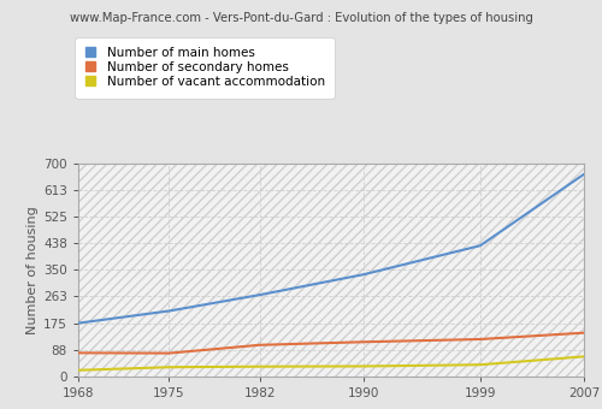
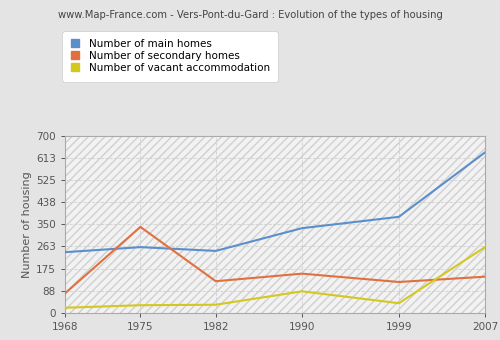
Number of main homes/1968: 175 -> 240
Number of main homes/1975: 215 -> 260
Number of secondary homes/1975: 76 -> 340
Number of main homes/1982: 268 -> 245
Number of secondary homes/1982: 103 -> 125
Number of secondary homes/1990: 113 -> 155
Number of vacant accommodation/1990: 33 -> 85
Number of main homes/1999: 430 -> 380
Number of main homes/2007: 665 -> 635
Number of vacant accommodation/2007: 65 -> 260
